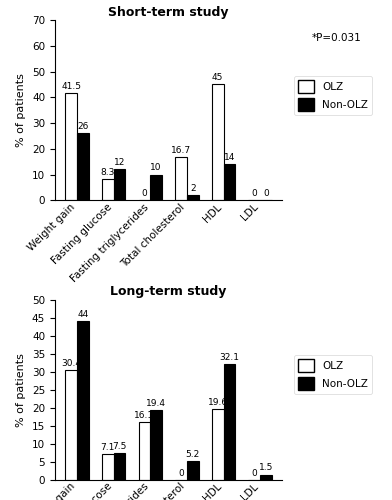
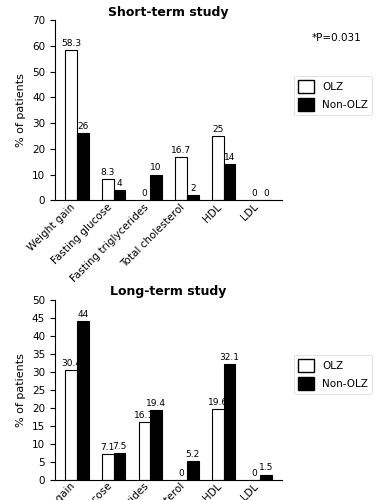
Short-term study/OLZ/Weight gain: 41.5 -> 58.3
Short-term study/Non-OLZ/Fasting glucose: 12 -> 4
Short-term study/OLZ/HDL: 45 -> 25
